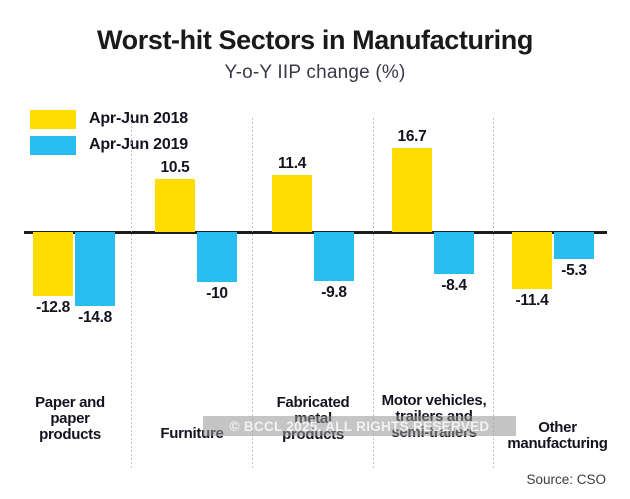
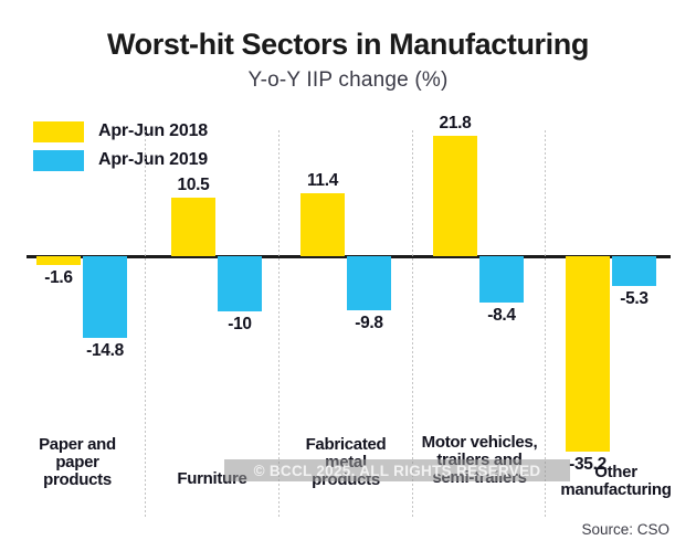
Apr-Jun 2018/Paper and paper products: -12.8 -> -1.6
Apr-Jun 2018/Motor vehicles, trailers and semi-trailers: 16.7 -> 21.8
Apr-Jun 2018/Other manufacturing: -11.4 -> -35.2
